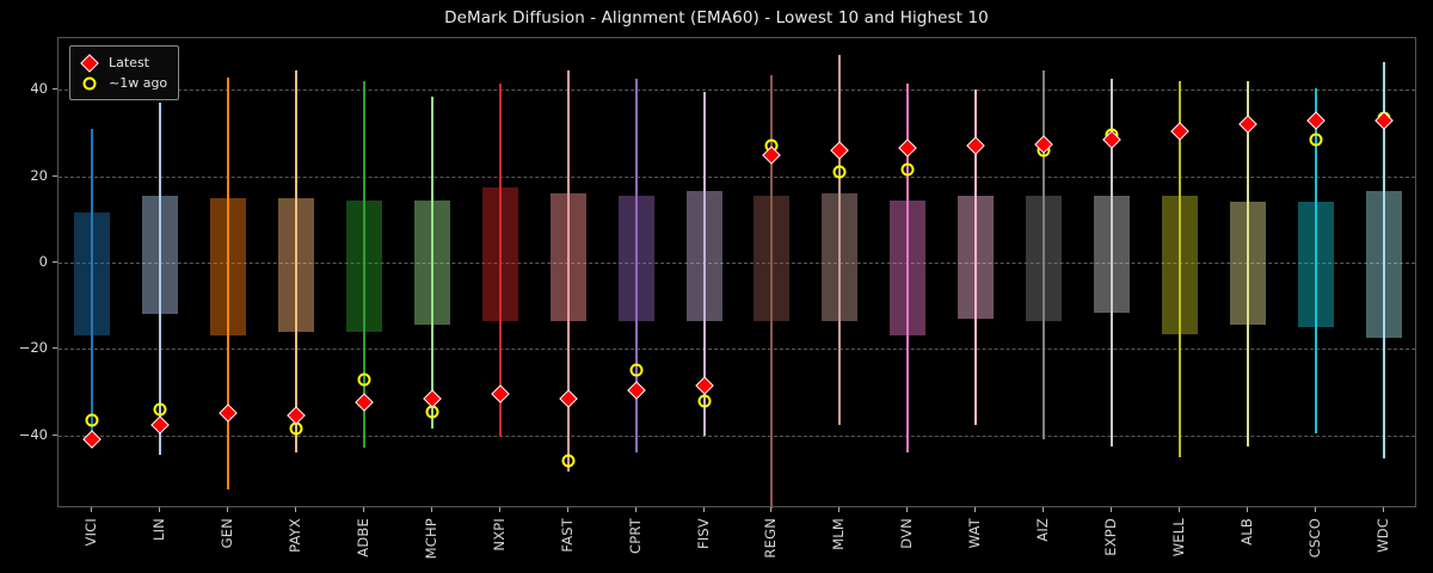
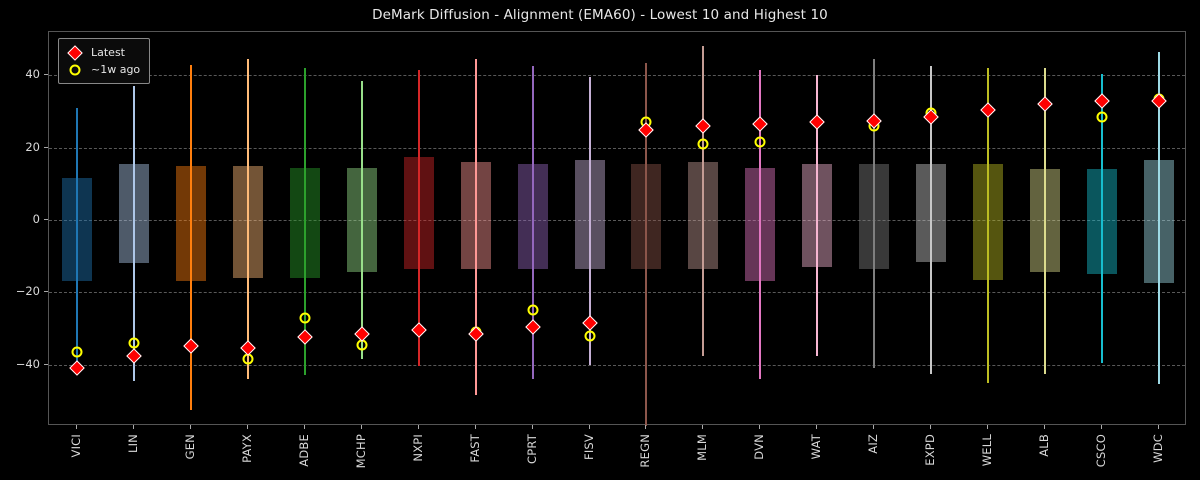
~1w ago/FAST: -46 -> -31
